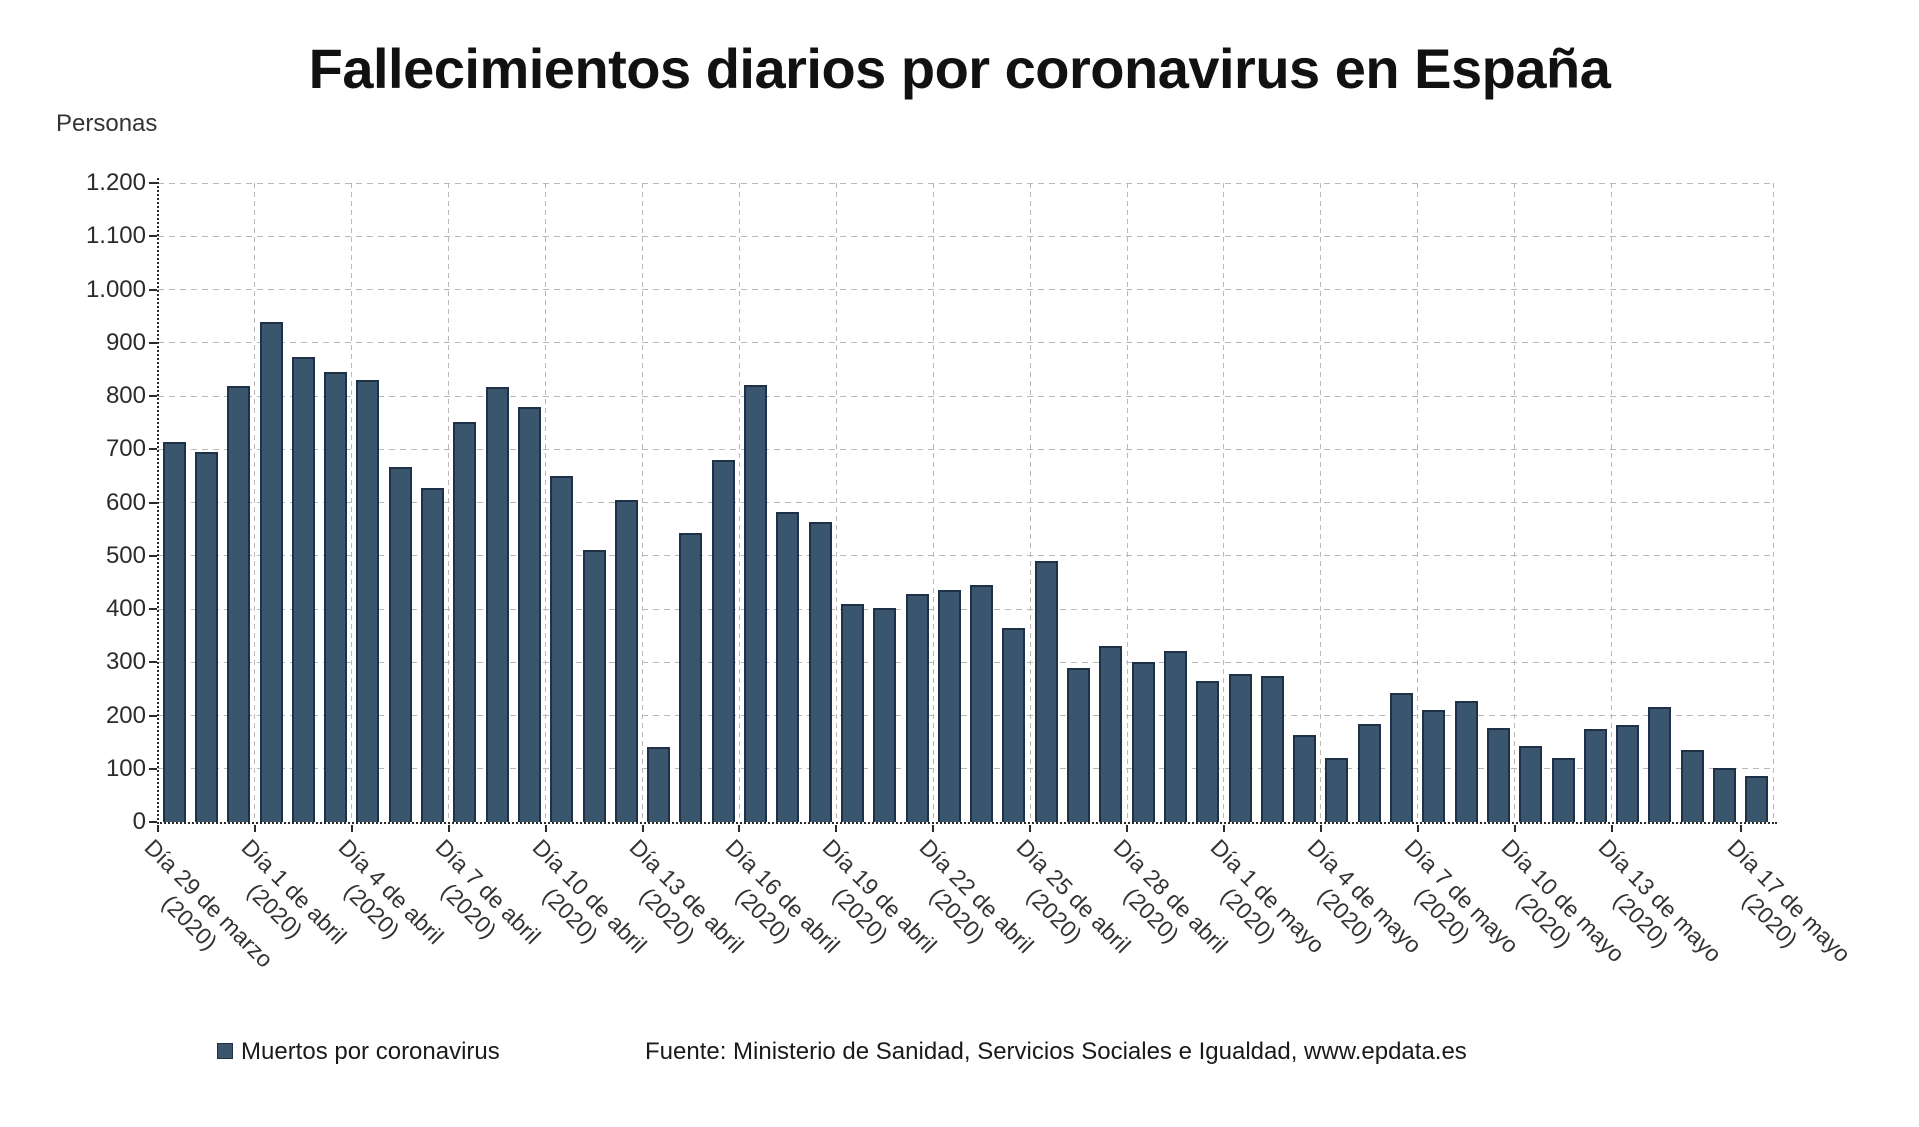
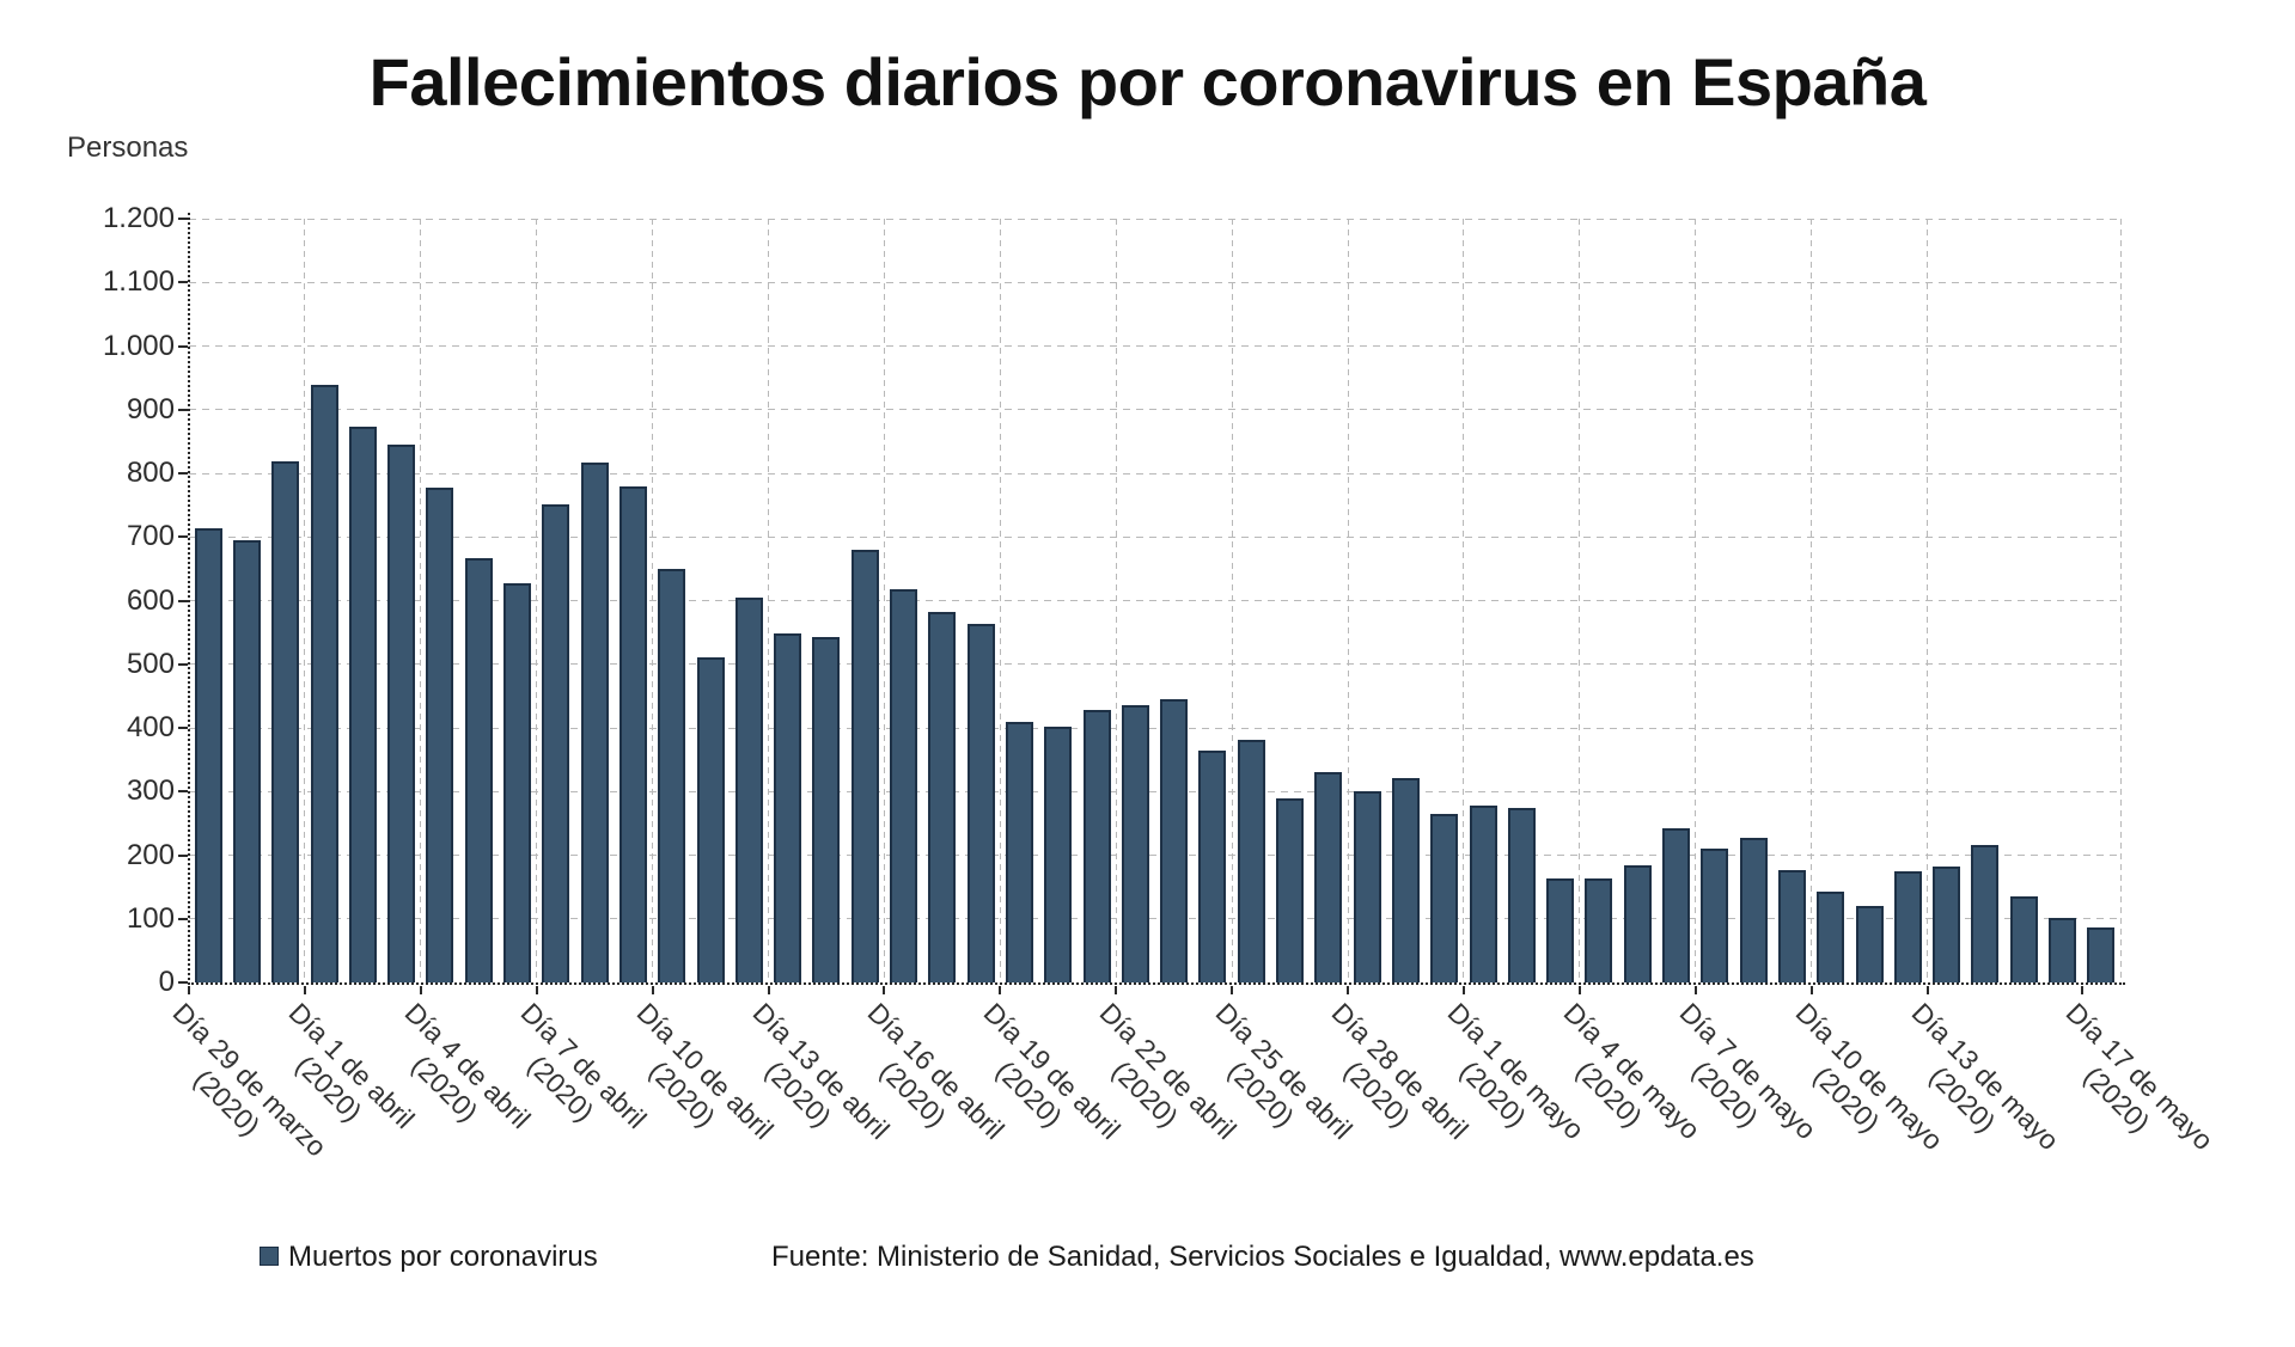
Día 4 de abril (2020): 830 -> 780
Día 13 de abril (2020): 140 -> 550
Día 16 de abril (2020): 820 -> 620
Día 25 de abril (2020): 490 -> 380
Día 4 de mayo (2020): 120 -> 160
